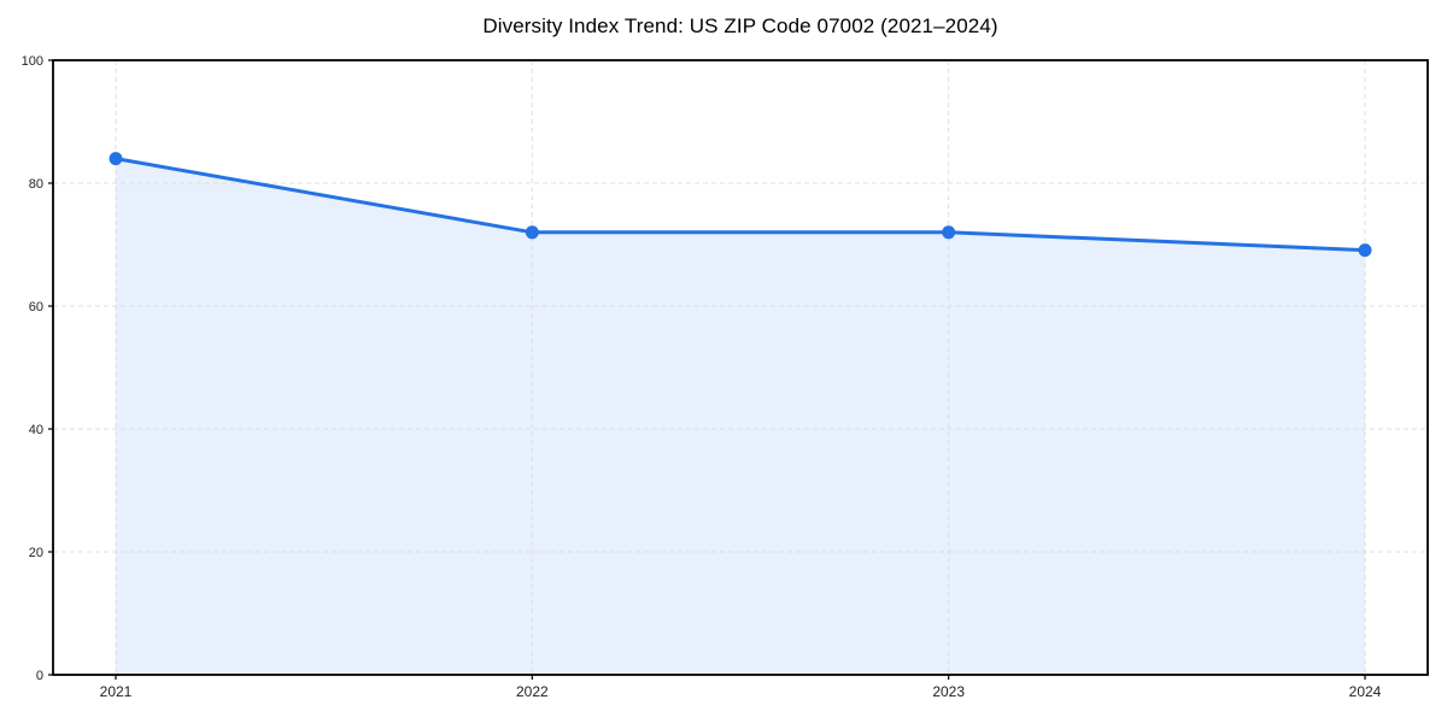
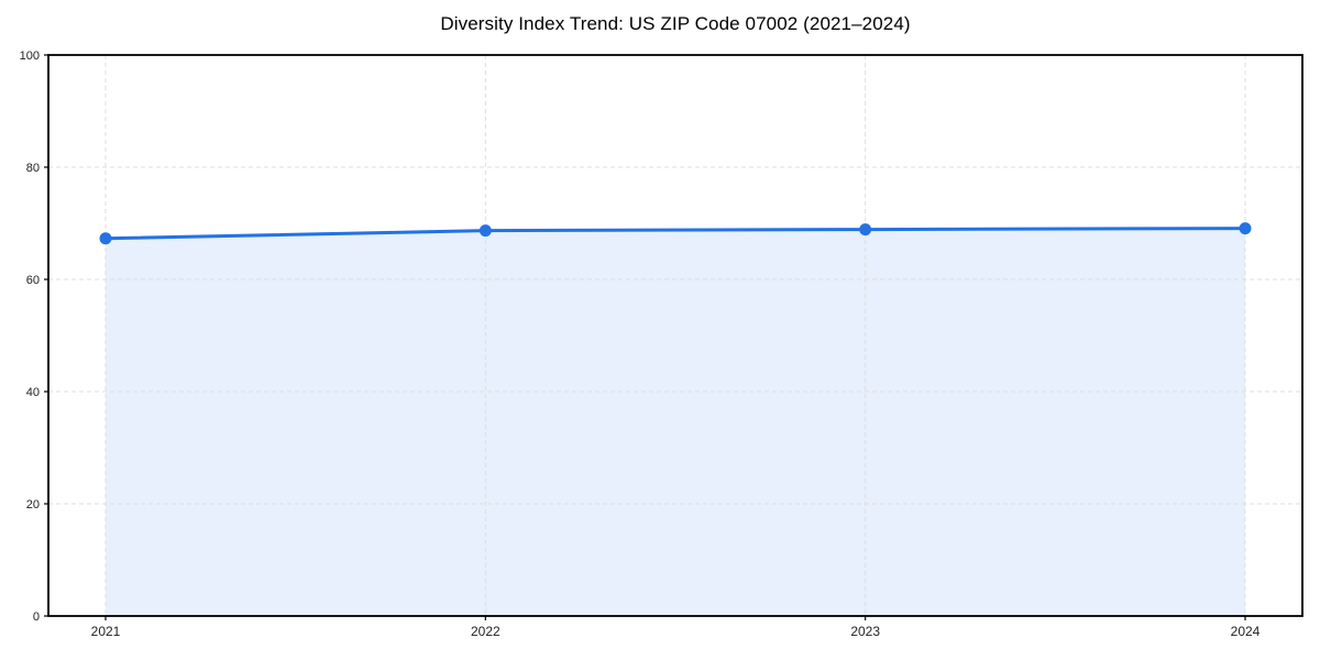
2021: 84 -> 67
2022: 72 -> 69
2023: 72 -> 69
